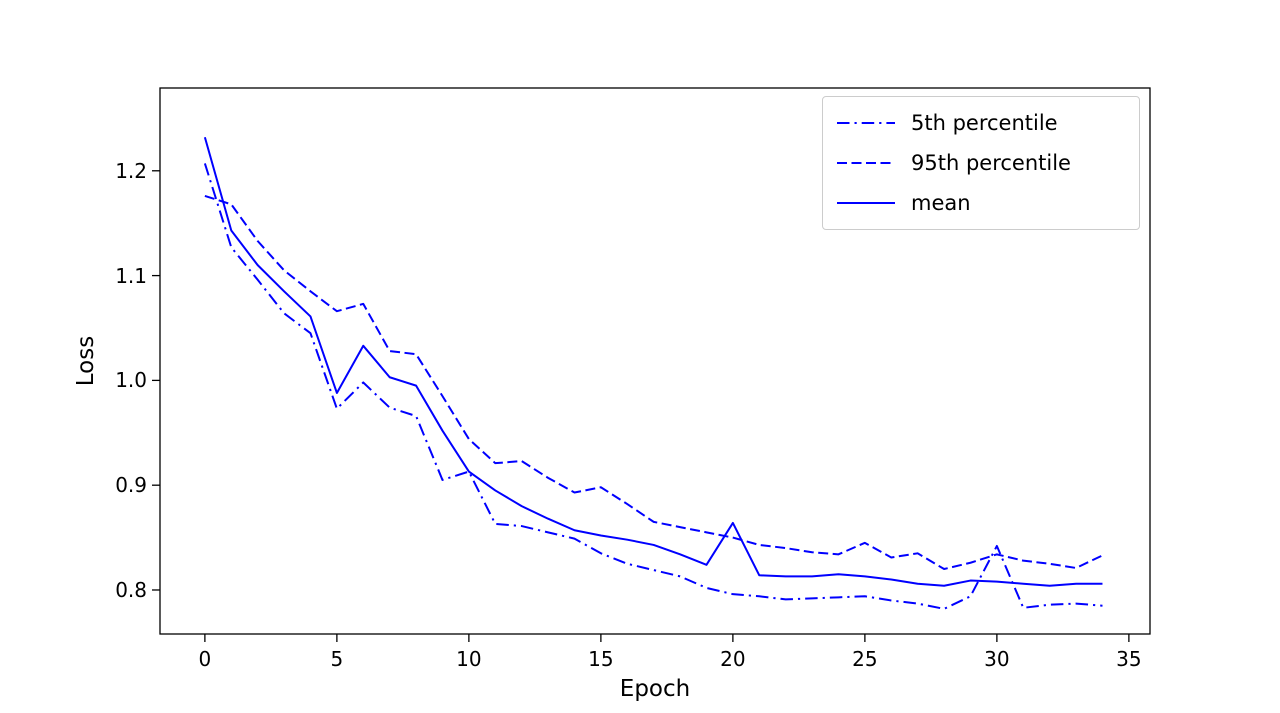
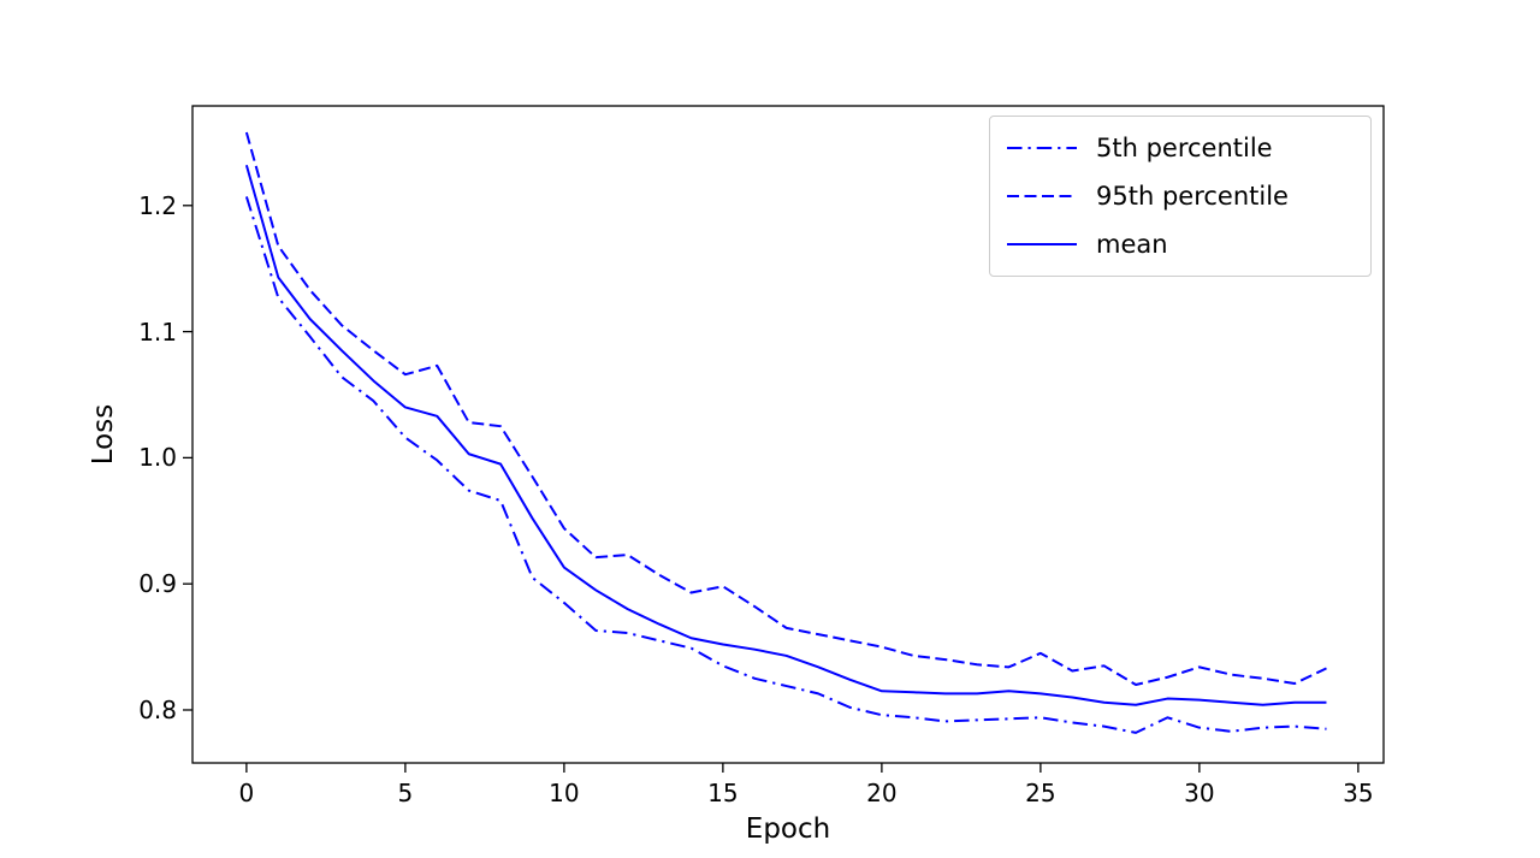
95th percentile/0: 1.176 -> 1.258
5th percentile/5: 0.973 -> 1.016
mean/5: 0.988 -> 1.040
5th percentile/10: 0.913 -> 0.885
mean/20: 0.864 -> 0.815
5th percentile/30: 0.842 -> 0.786
